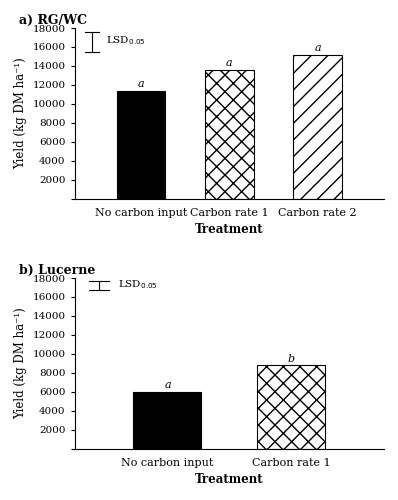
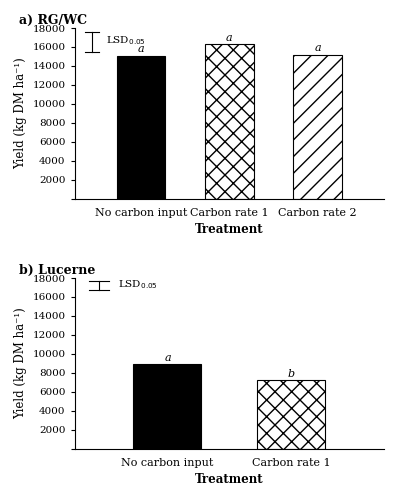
a) RG/WC/No carbon input: 11400 -> 15100
a) RG/WC/Carbon rate 1: 13600 -> 16300
b) Lucerne/No carbon input: 6000 -> 8900
b) Lucerne/Carbon rate 1: 8800 -> 7200
